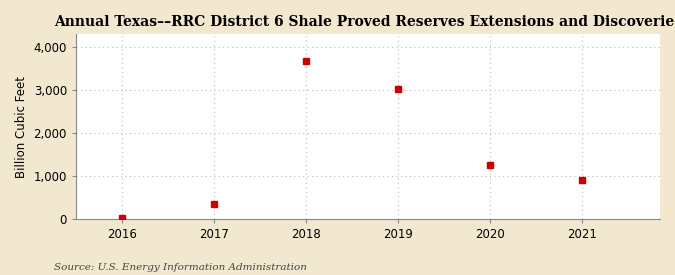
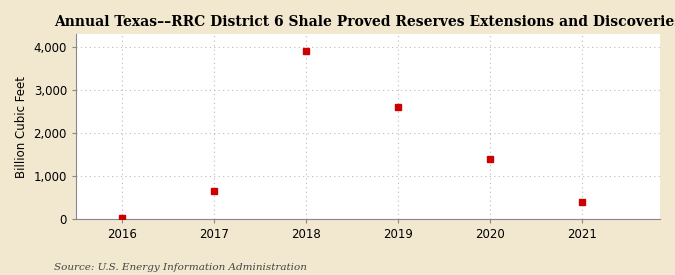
2017: 350 -> 650
2018: 3,680 -> 3,900
2019: 3,020 -> 2,600
2020: 1,250 -> 1,400
2021: 900 -> 400
